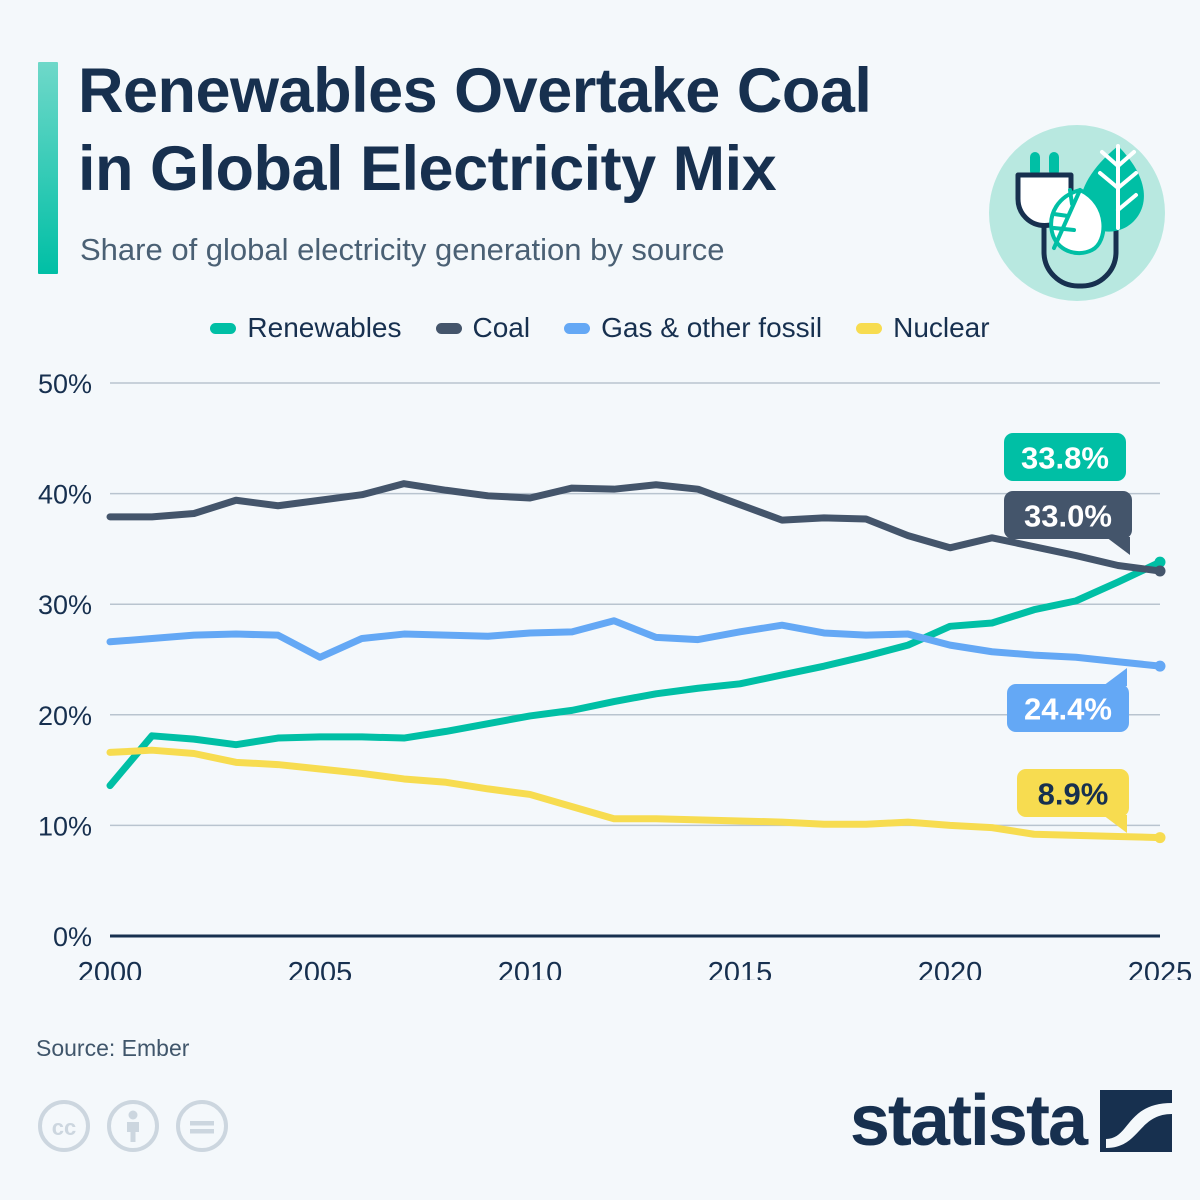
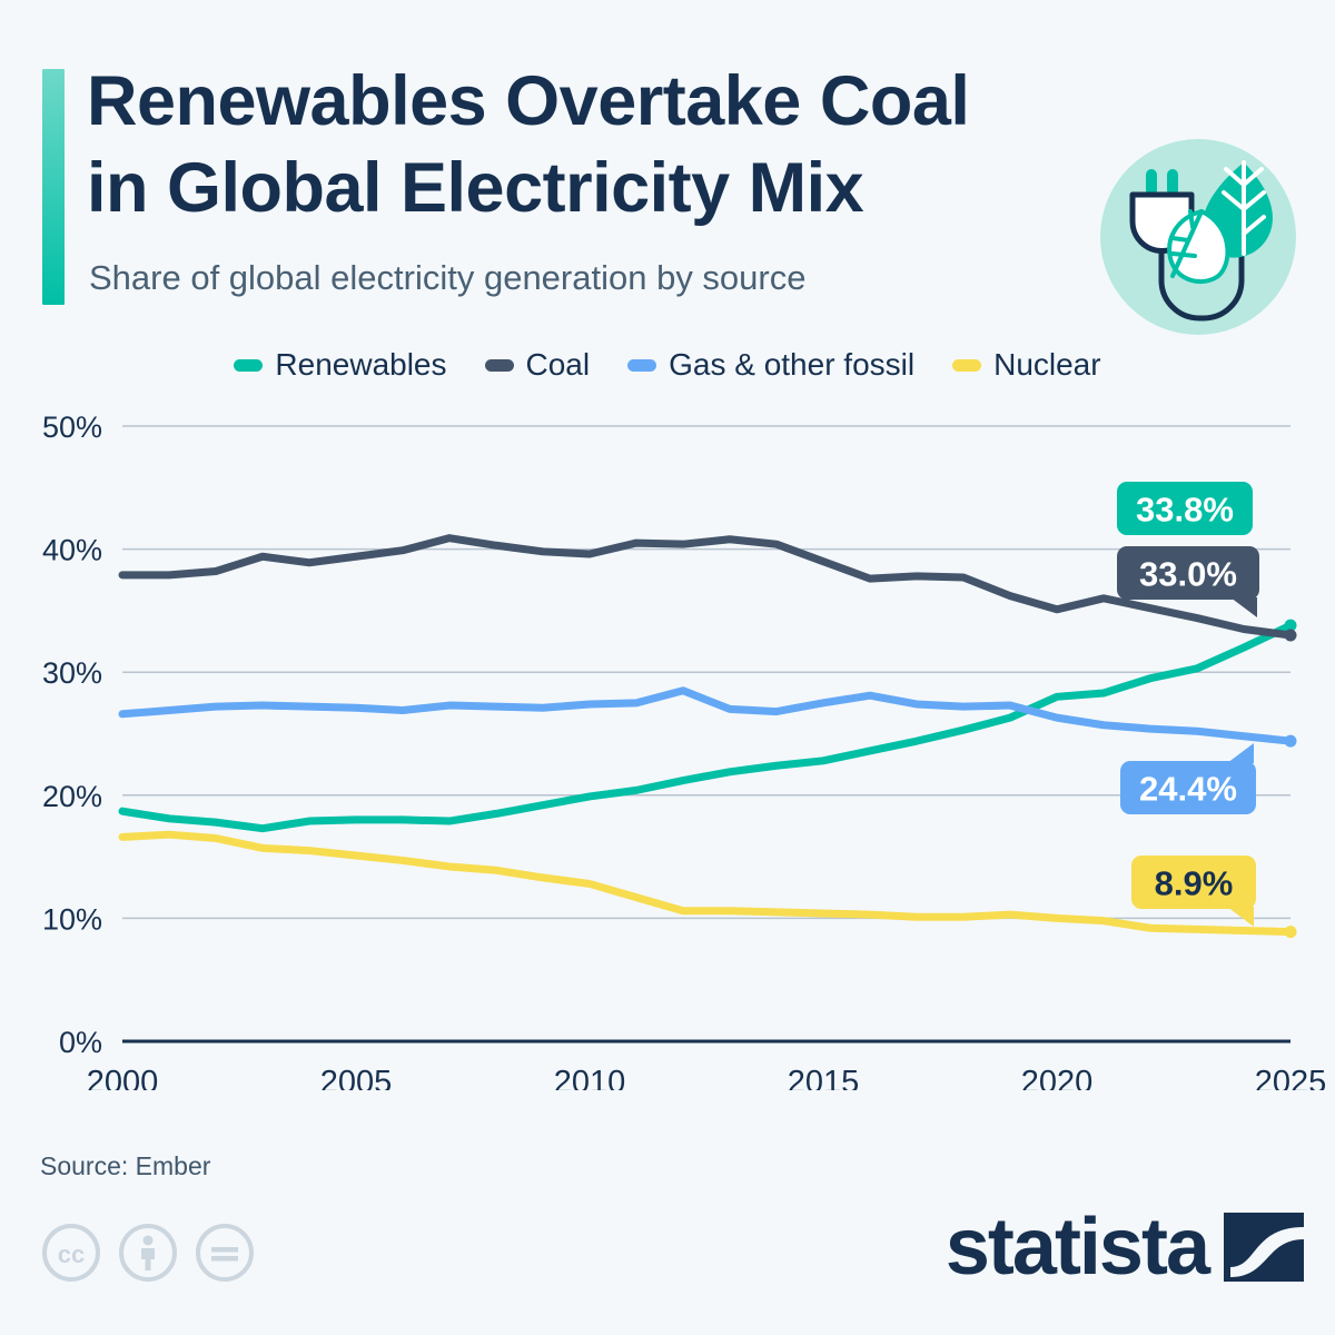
Renewables/2000: 13.6% -> 18.7%
Gas & other fossil/2005: 25.2% -> 27.1%
